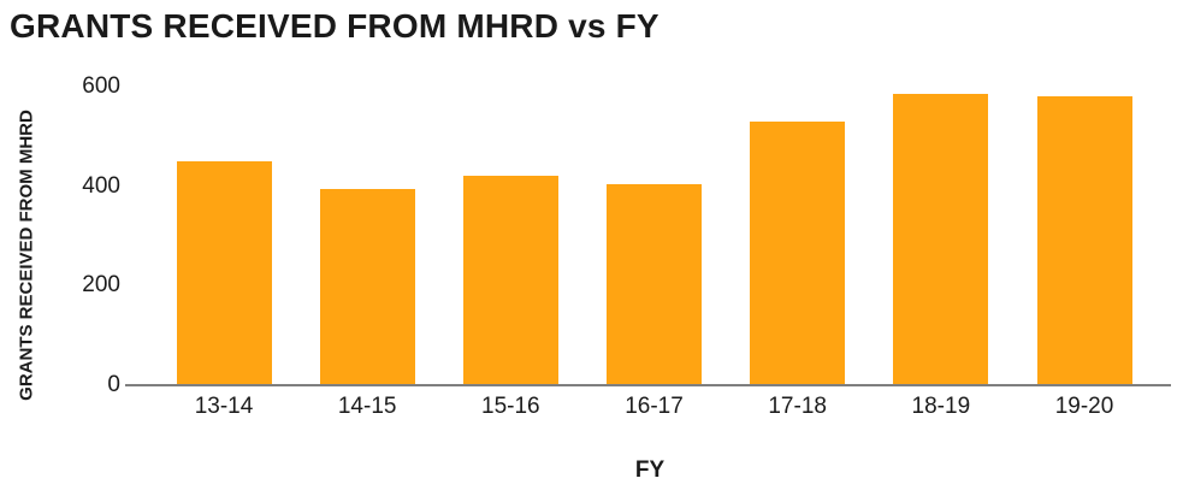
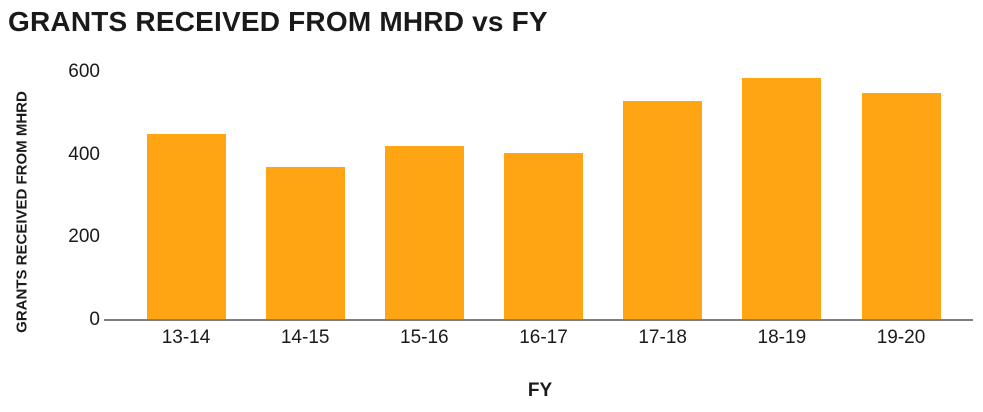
14-15: 400 -> 370
19-20: 580 -> 550
